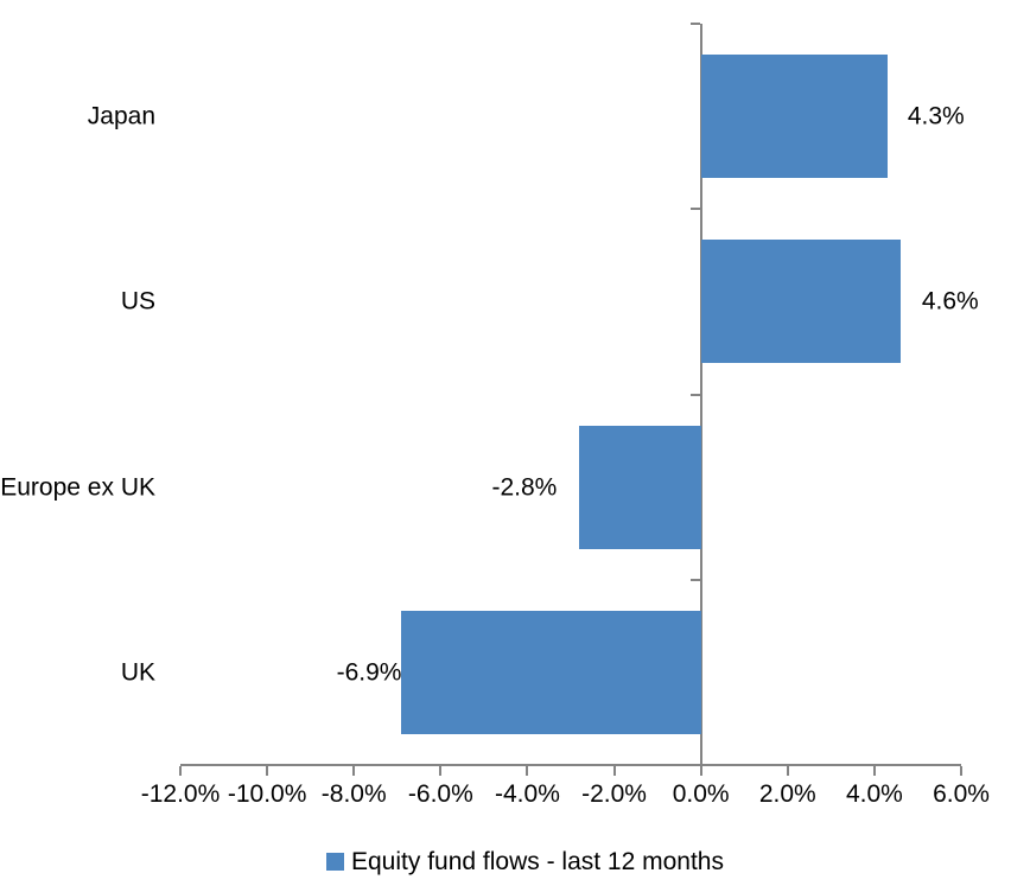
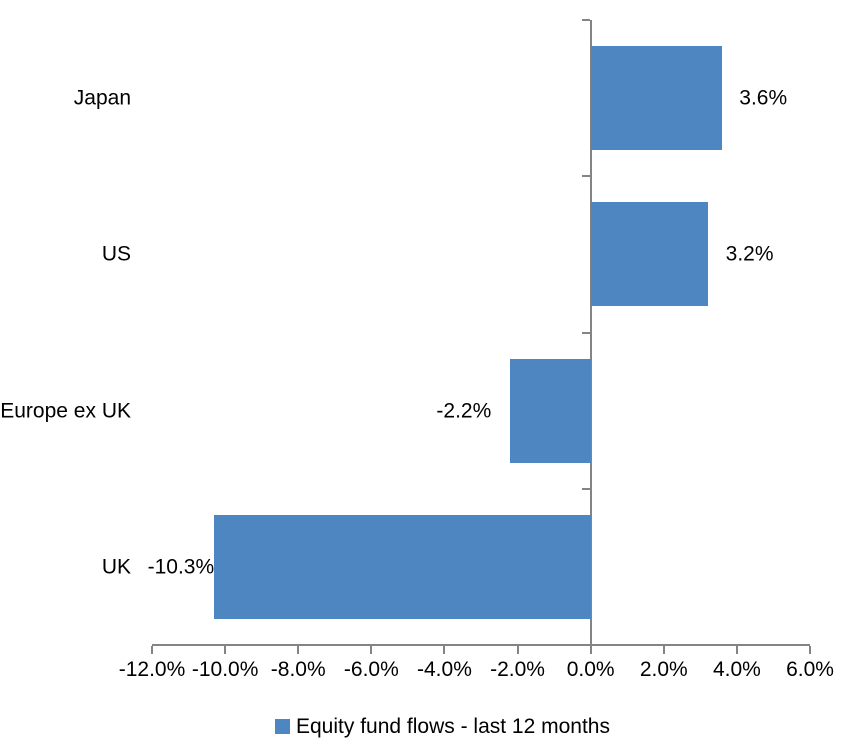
Japan: 4.3% -> 3.6%
US: 4.6% -> 3.2%
Europe ex UK: -2.8% -> -2.2%
UK: -6.9% -> -10.3%
